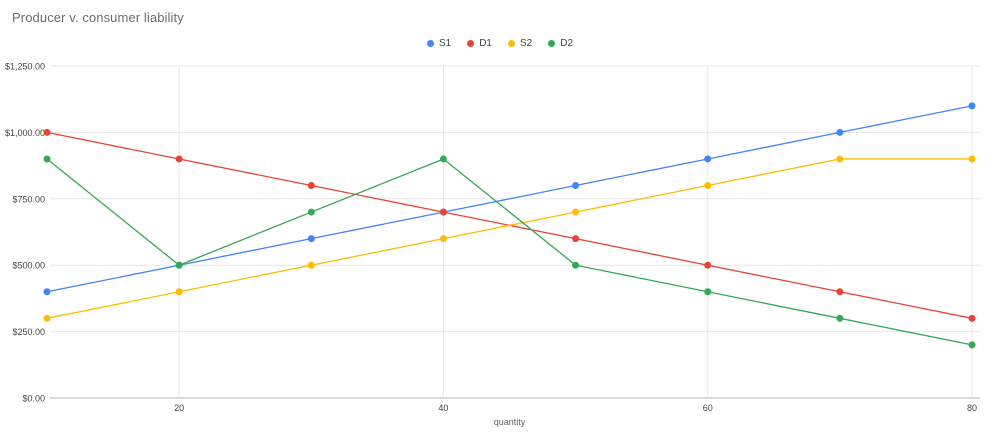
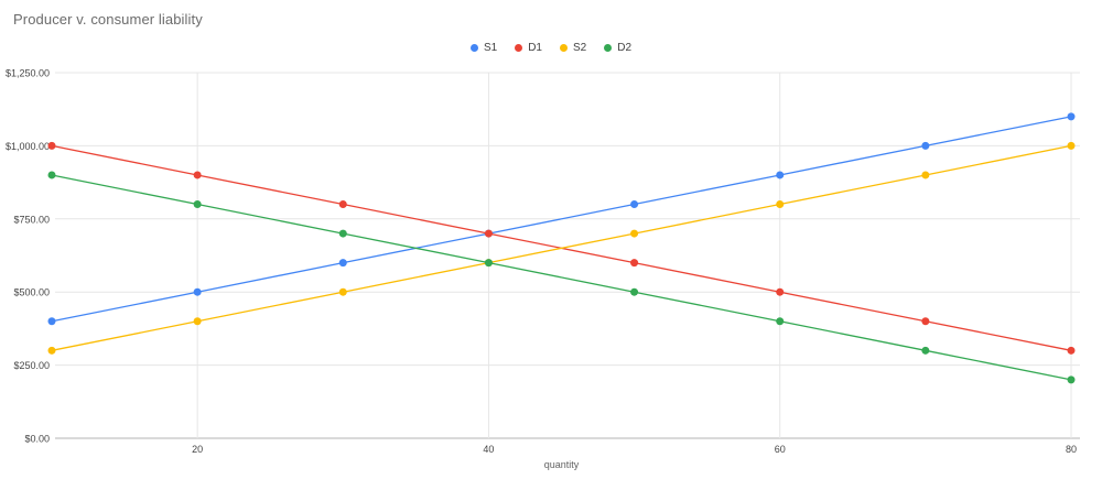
D2/20: $500 -> $800
D2/40: $900 -> $600
S2/80: $900 -> $1000
